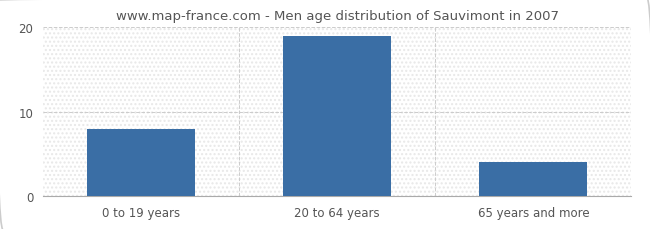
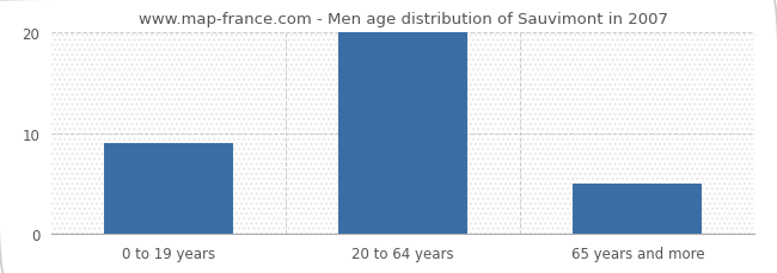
0 to 19 years: 8 -> 9
20 to 64 years: 19 -> 20
65 years and more: 4 -> 5
